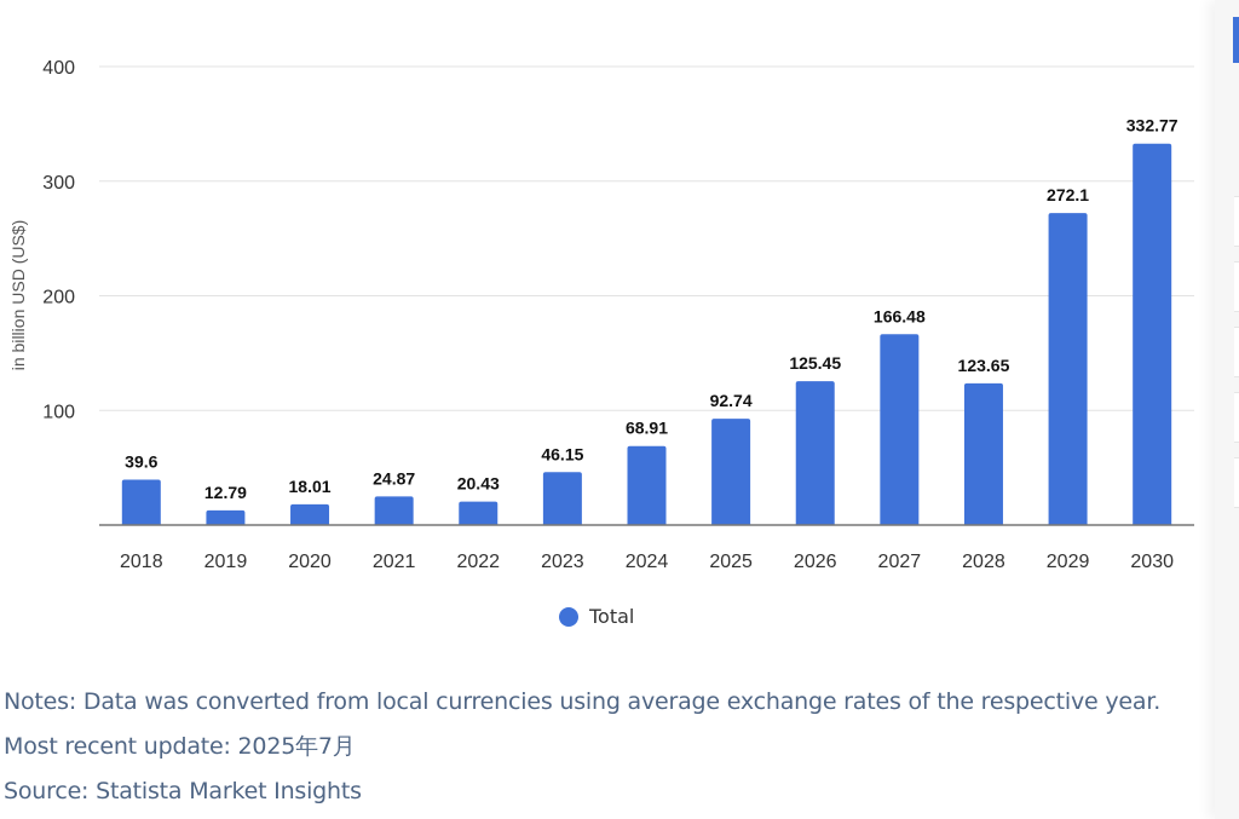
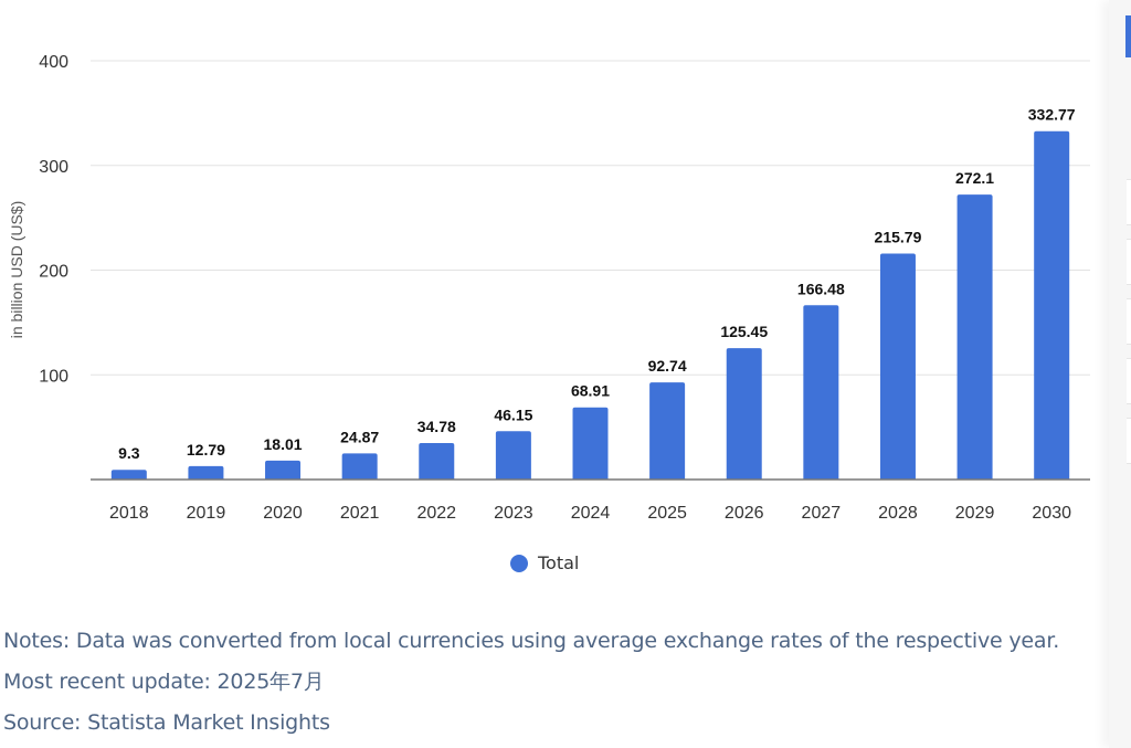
2018: 39.6 -> 9.3
2022: 20.43 -> 34.78
2028: 123.65 -> 215.79
